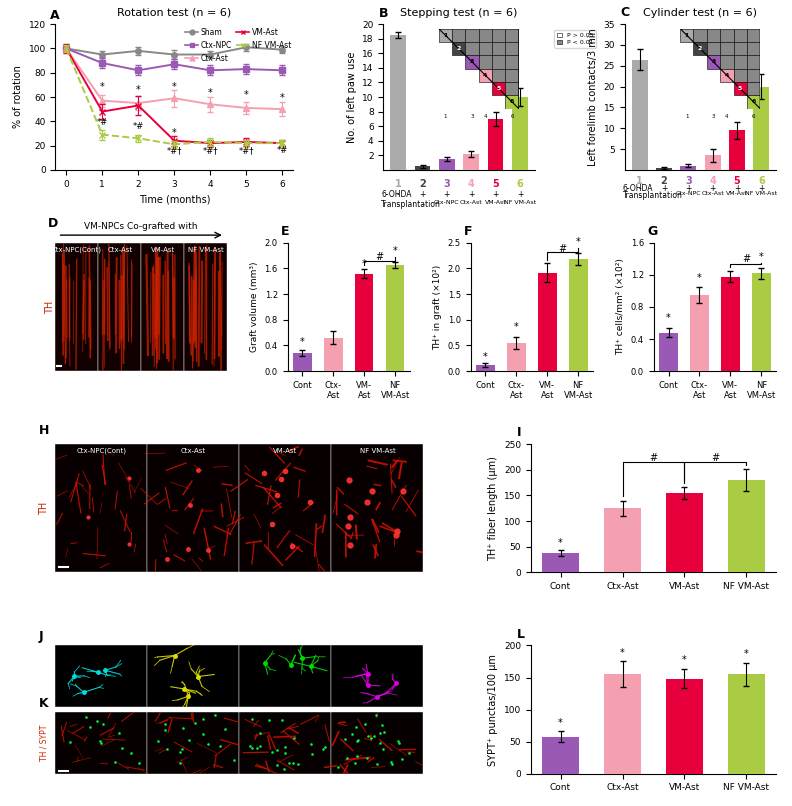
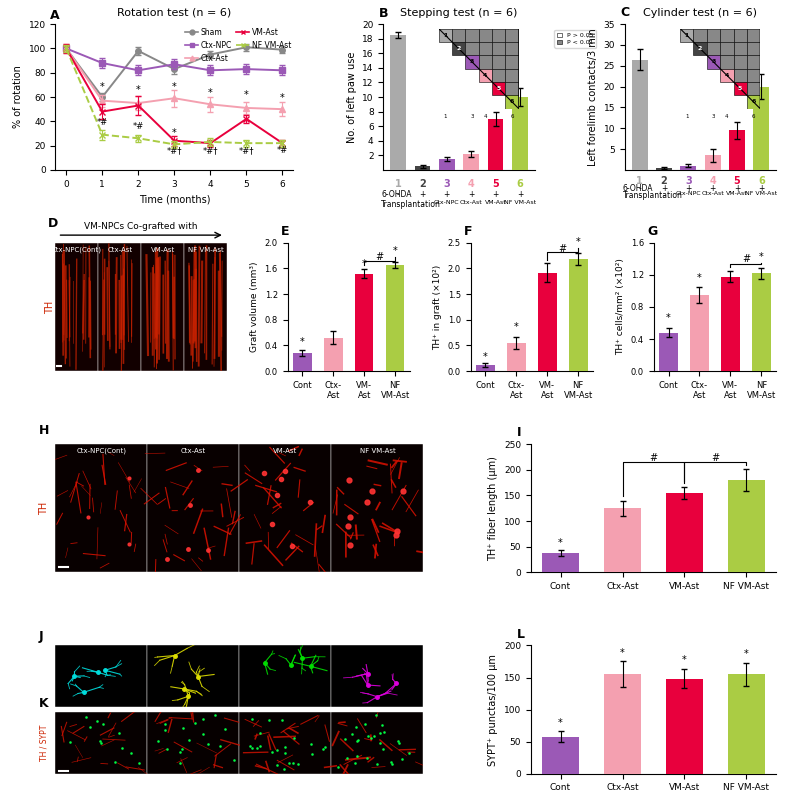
Rotation test (n = 6)/Sham/1: 95 -> 60
Rotation test (n = 6)/Sham/3: 95 -> 83
Rotation test (n = 6)/VM-Ast/5: 23 -> 42
